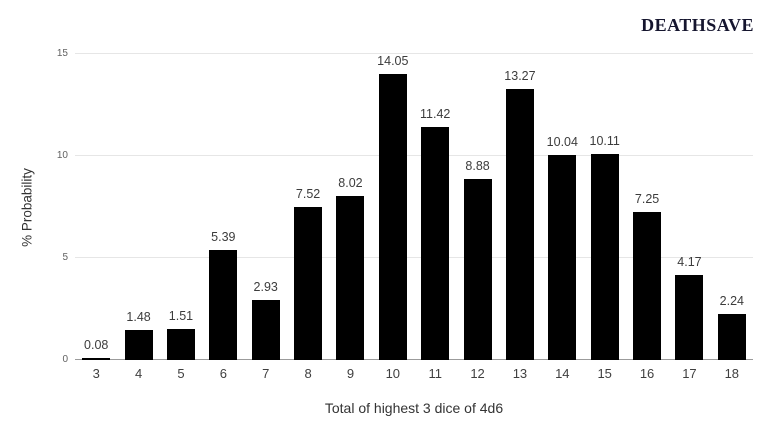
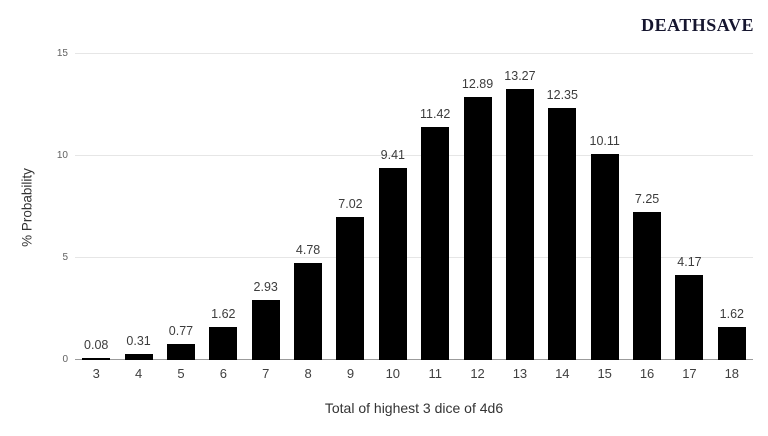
4: 1.48 -> 0.31
5: 1.51 -> 0.77
6: 5.39 -> 1.62
8: 7.52 -> 4.78
9: 8.02 -> 7.02
10: 14.05 -> 9.41
12: 8.88 -> 12.89
14: 10.04 -> 12.35
18: 2.24 -> 1.62
